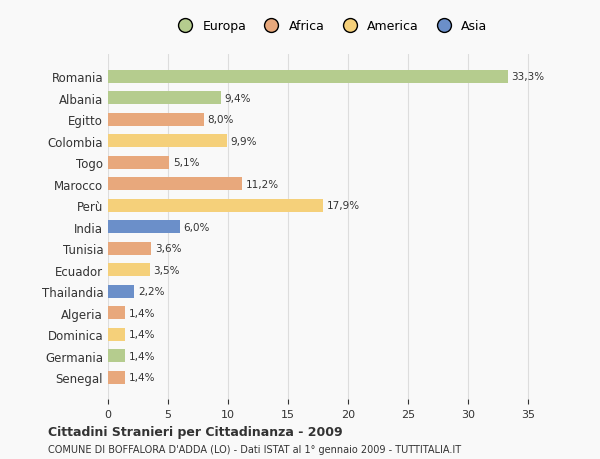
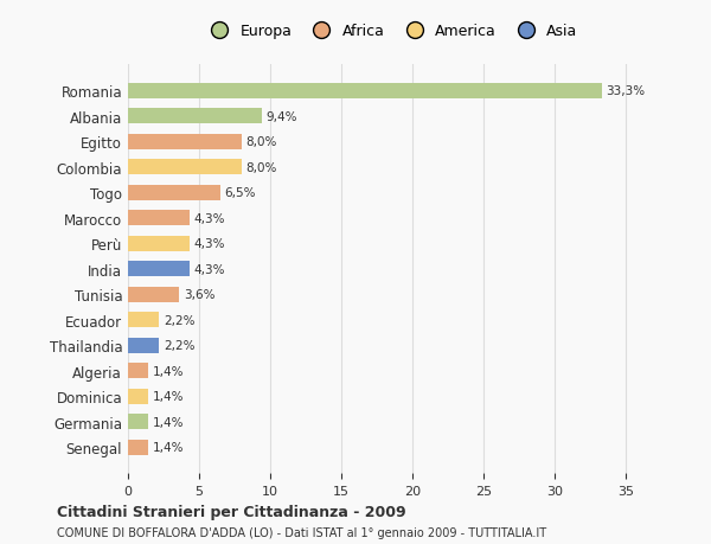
Colombia: 9,9% -> 8,0%
Togo: 5,1% -> 6,5%
Marocco: 11,2% -> 4,3%
Perù: 17,9% -> 4,3%
India: 6,0% -> 4,3%
Ecuador: 3,5% -> 2,2%
